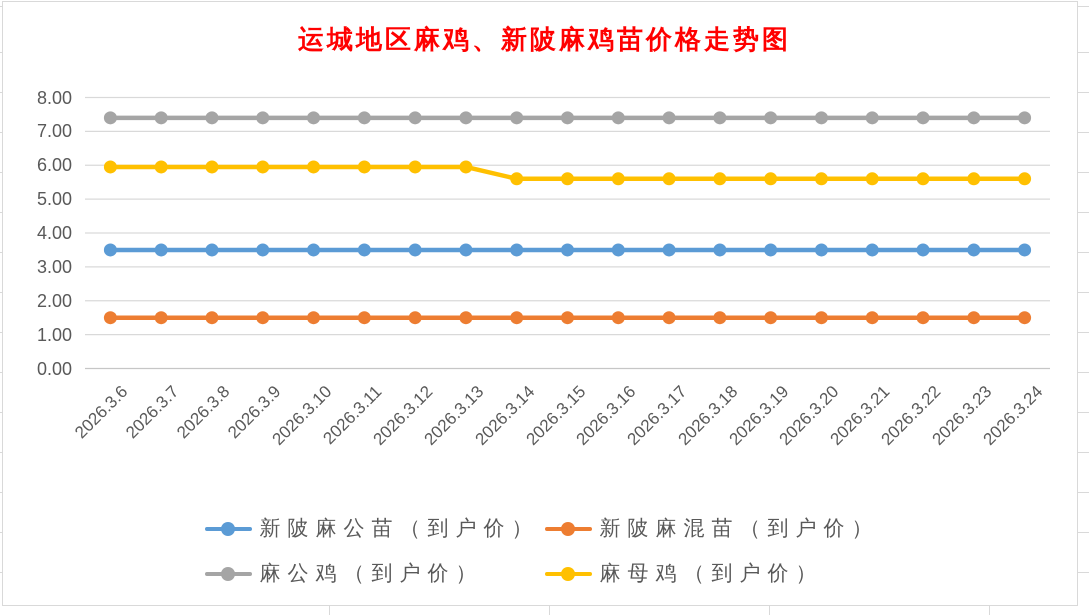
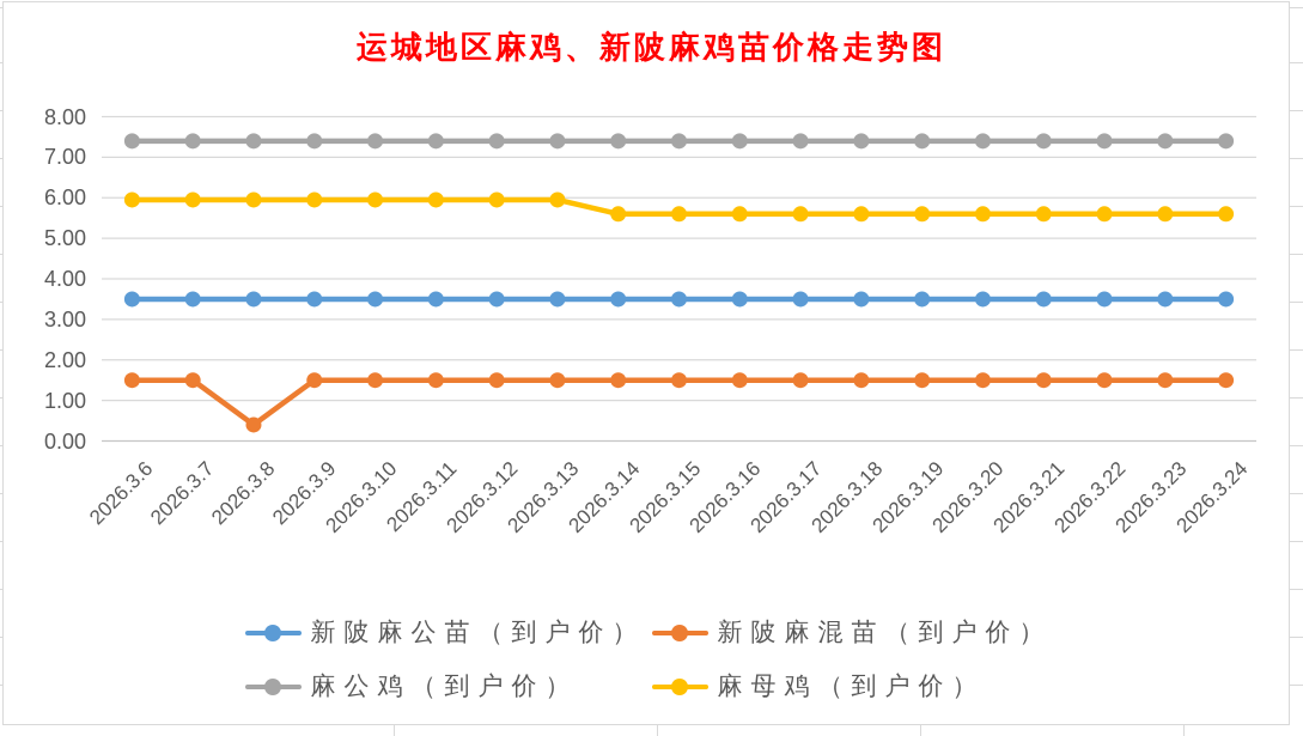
新陂麻混苗（到户价）/2026.3.8: 1.5 -> 0.4
